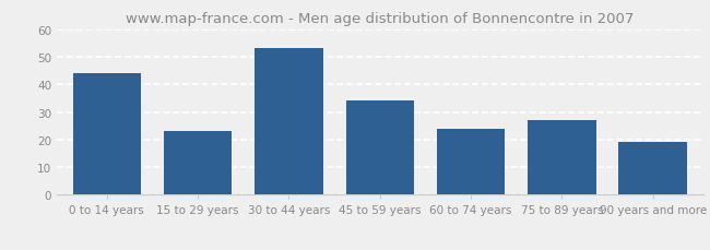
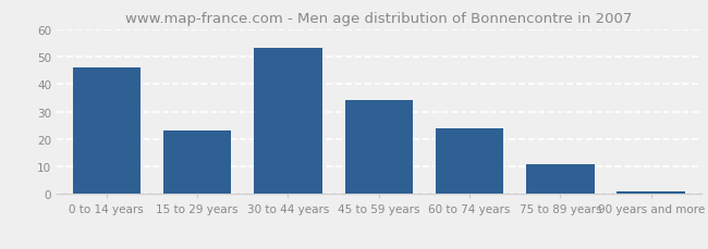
0 to 14 years: 44 -> 46
75 to 89 years: 27 -> 11
90 years and more: 19 -> 1
